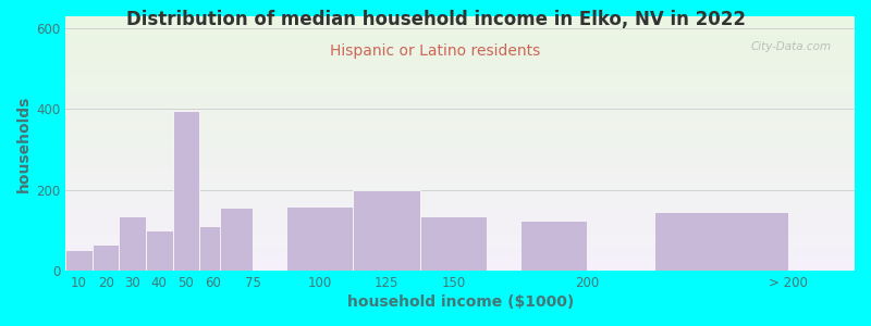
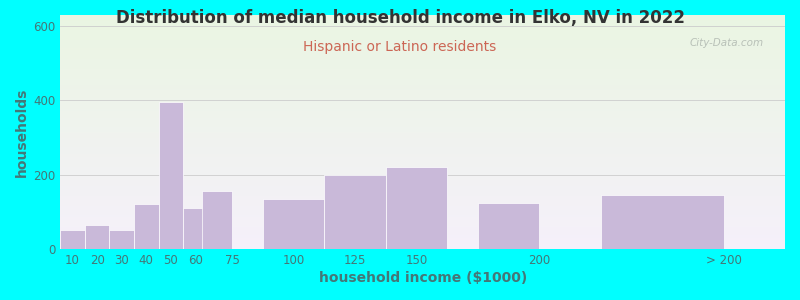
30: 135 -> 50
40: 100 -> 120
100: 160 -> 135
150: 135 -> 220
